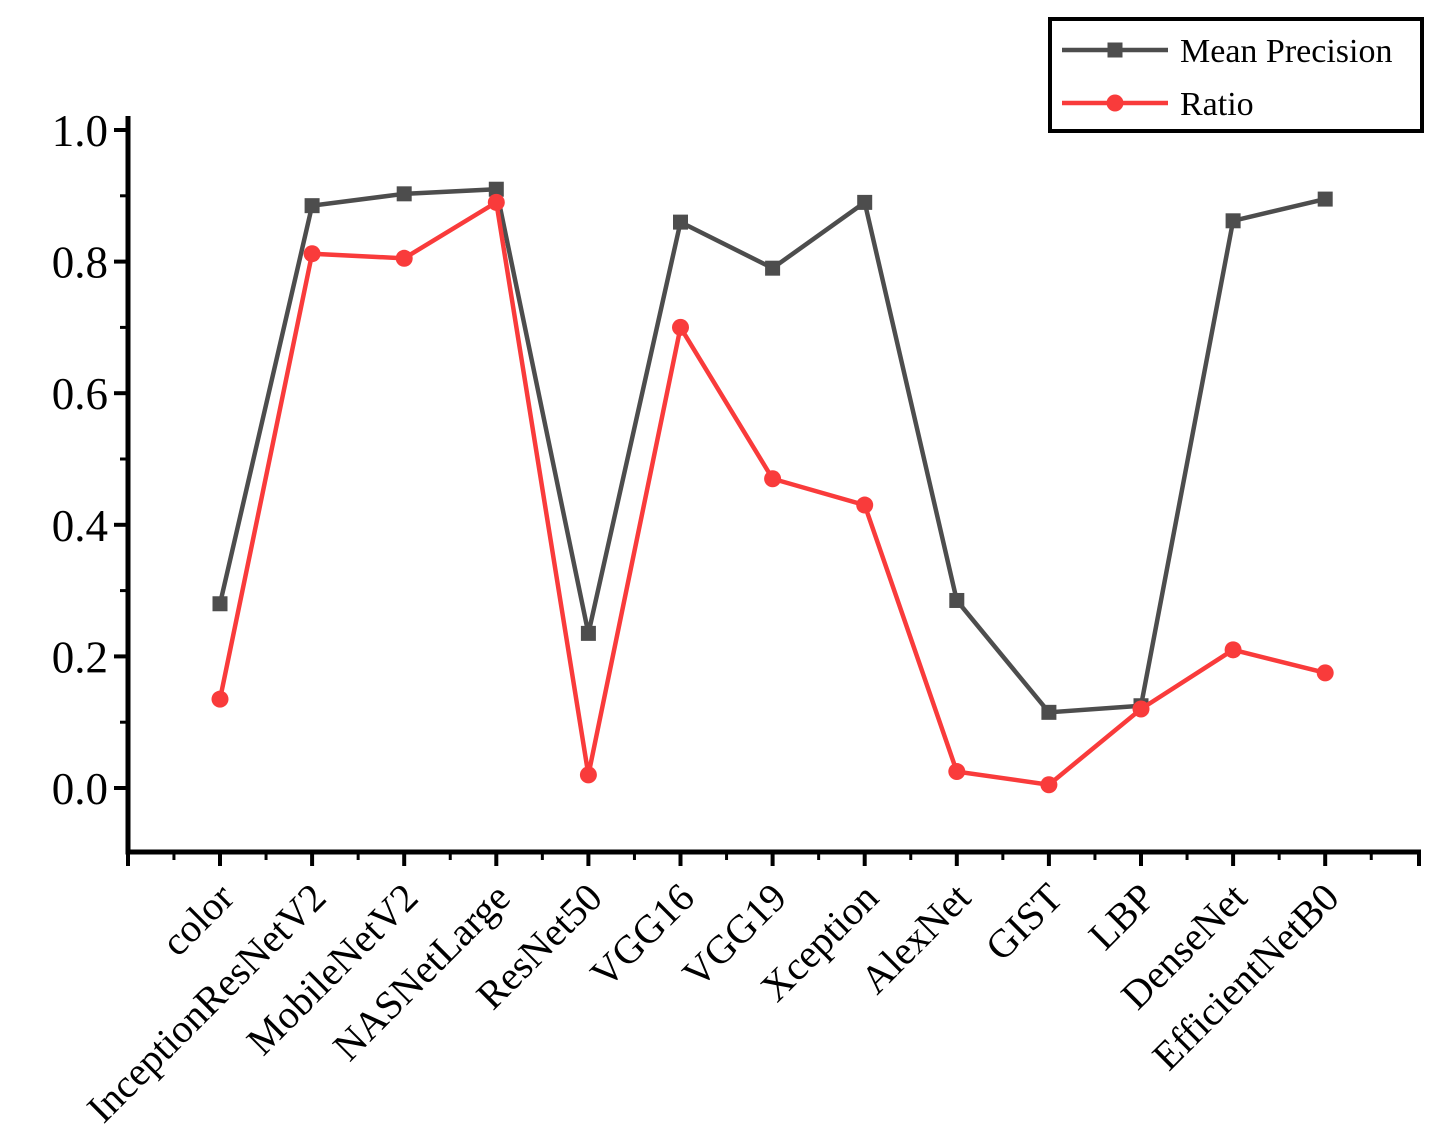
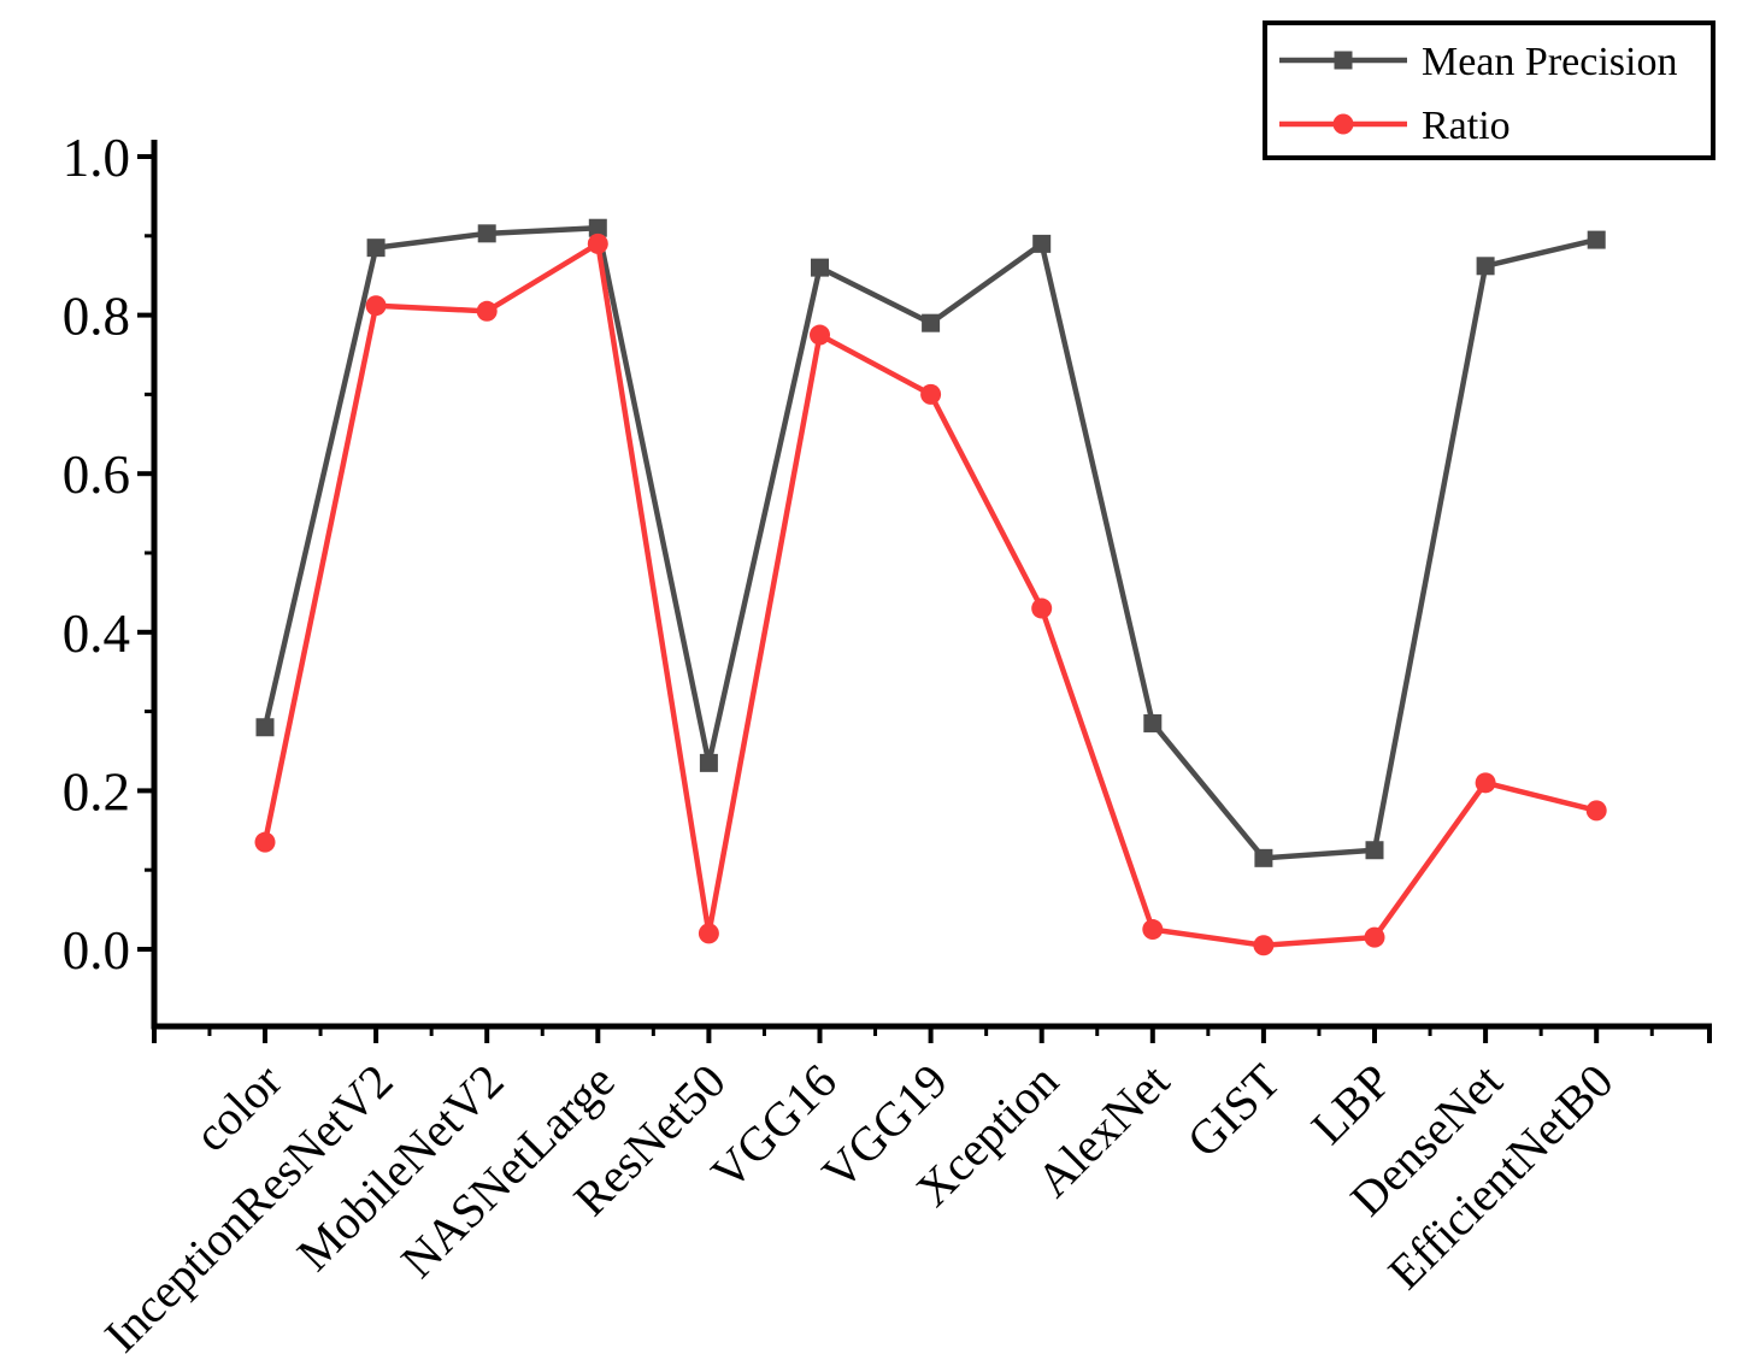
Ratio/VGG16: 0.70 -> 0.78
Ratio/VGG19: 0.47 -> 0.70
Ratio/LBP: 0.12 -> 0.01
